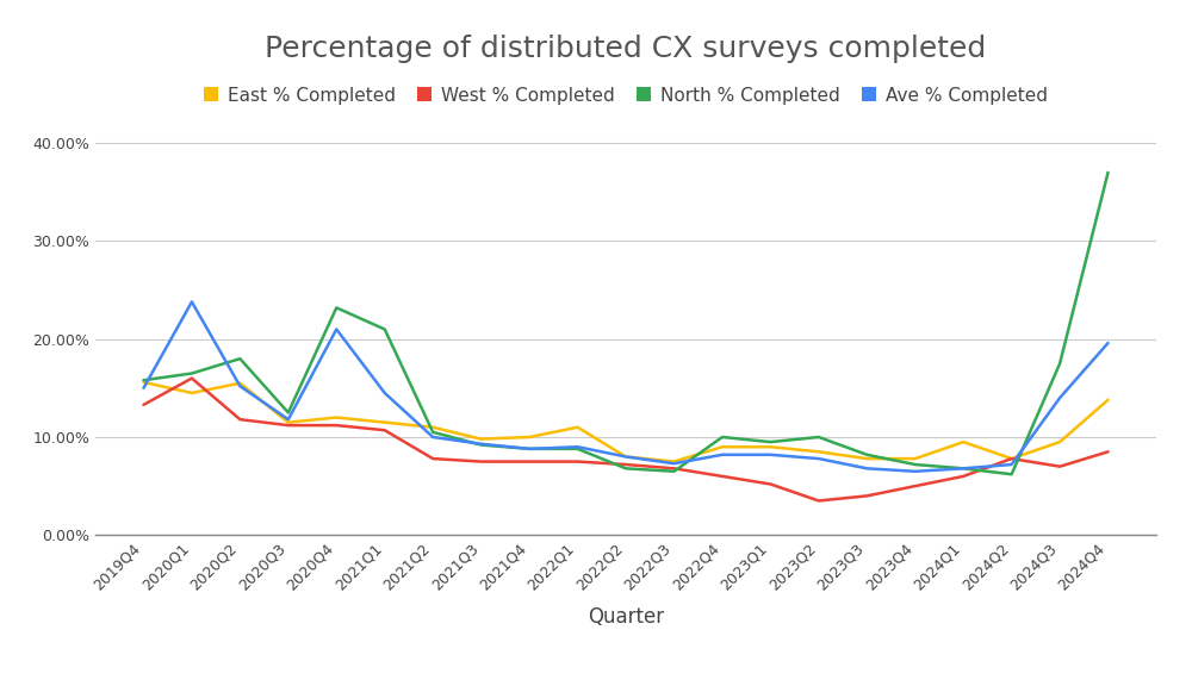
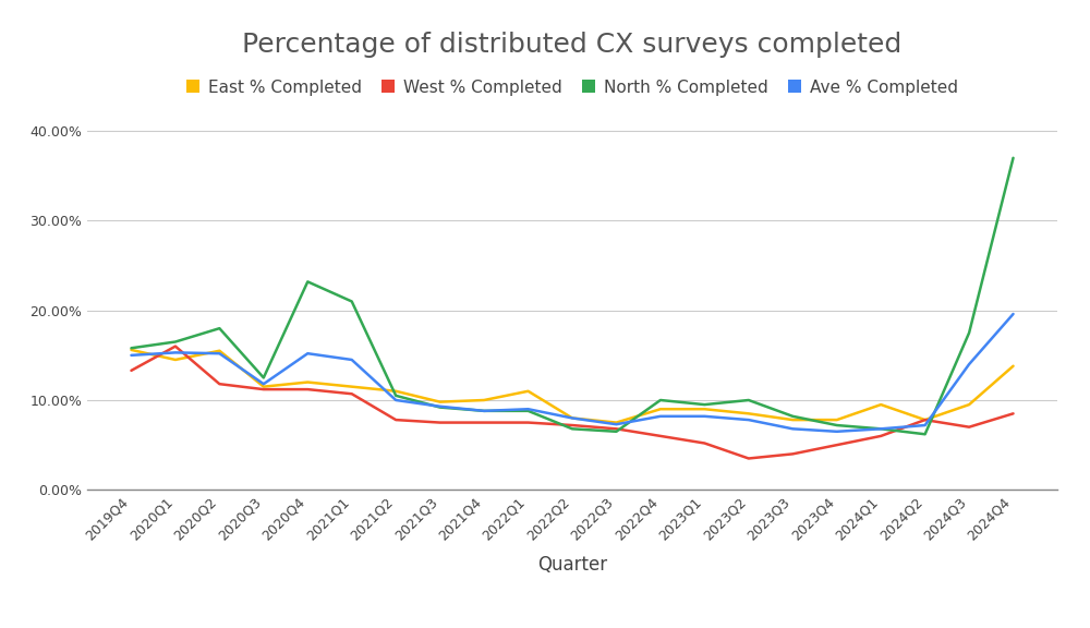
Ave % Completed/2020Q1: 23.8% -> 15.3%
Ave % Completed/2020Q4: 21.0% -> 15.2%
